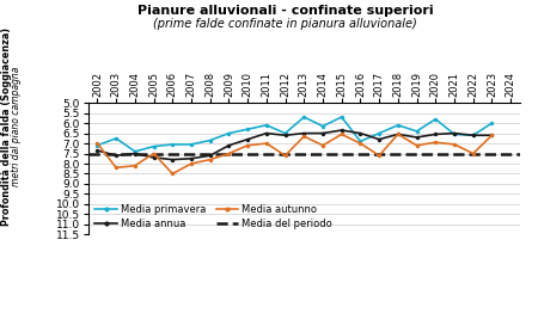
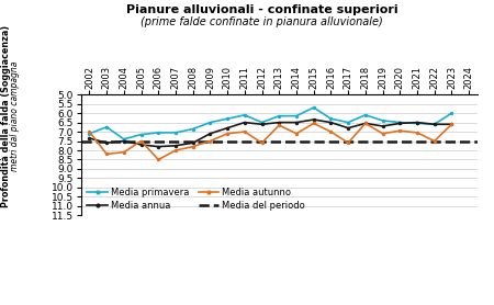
Media primavera/2013: 5.7 -> 6.2
Media primavera/2016: 6.9 -> 6.3
Media primavera/2020: 5.8 -> 6.5
